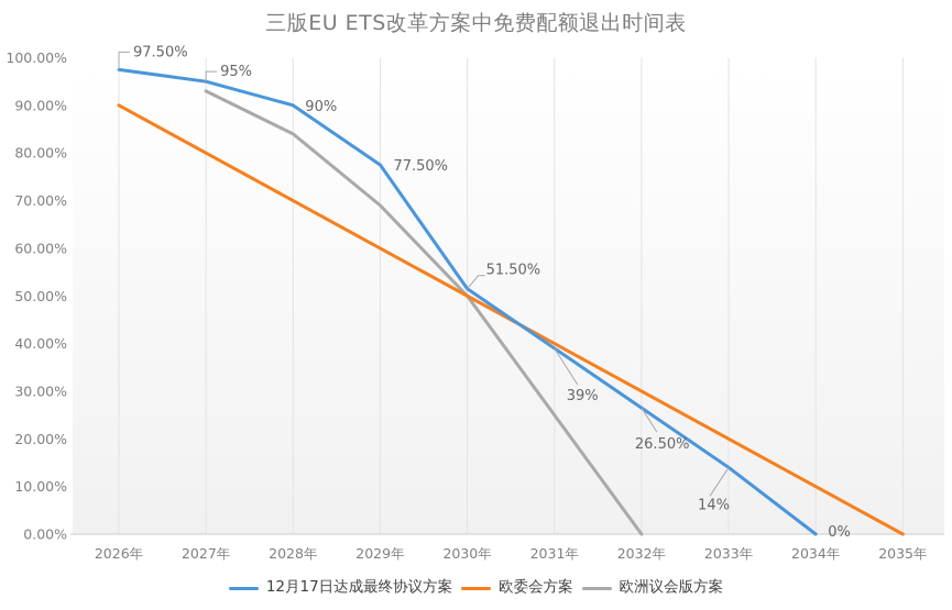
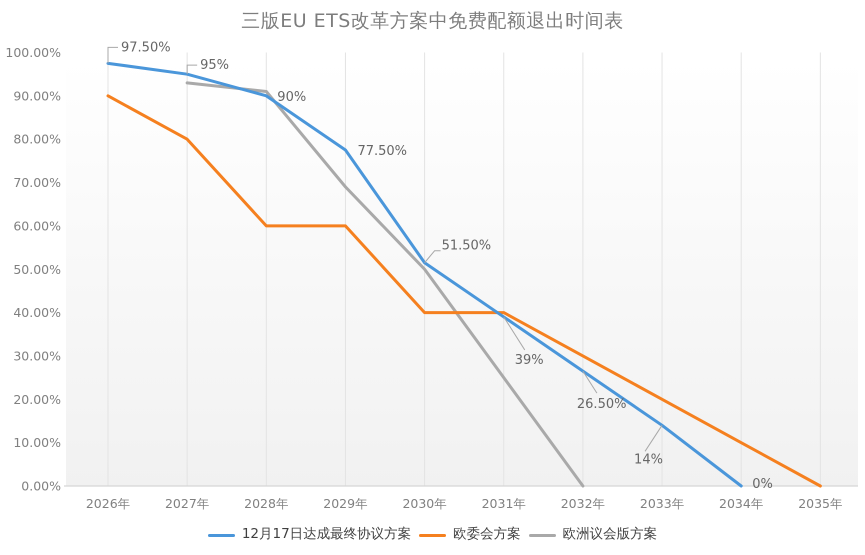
欧委会方案/2028年: 70% -> 60%
欧洲议会版方案/2028年: 84% -> 91%
欧委会方案/2030年: 50% -> 40%
